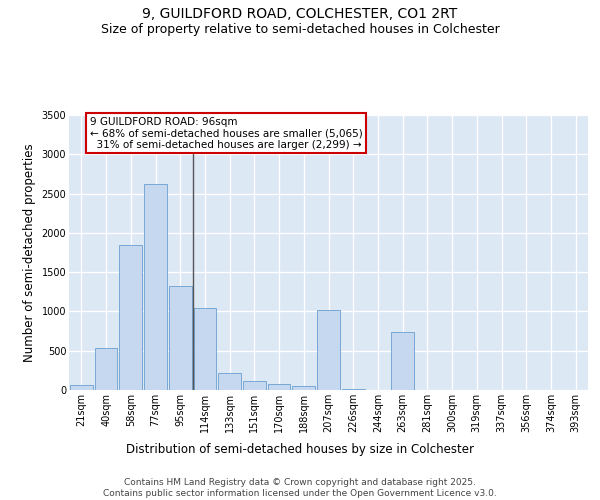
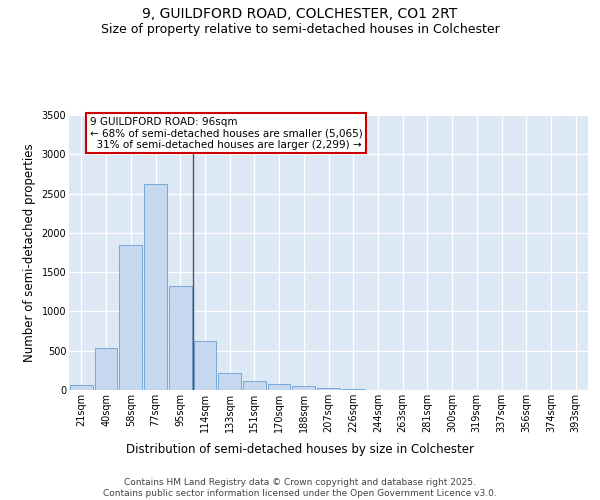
114sqm: 1040 -> 630
207sqm: 1020 -> 20
263sqm: 740 -> 0
